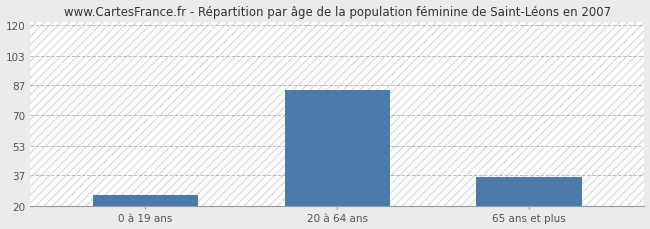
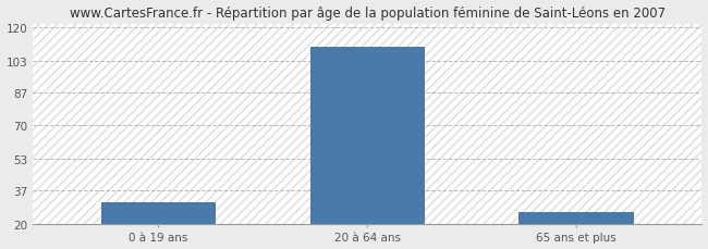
0 à 19 ans: 26 -> 31
20 à 64 ans: 84 -> 110
65 ans et plus: 36 -> 26
